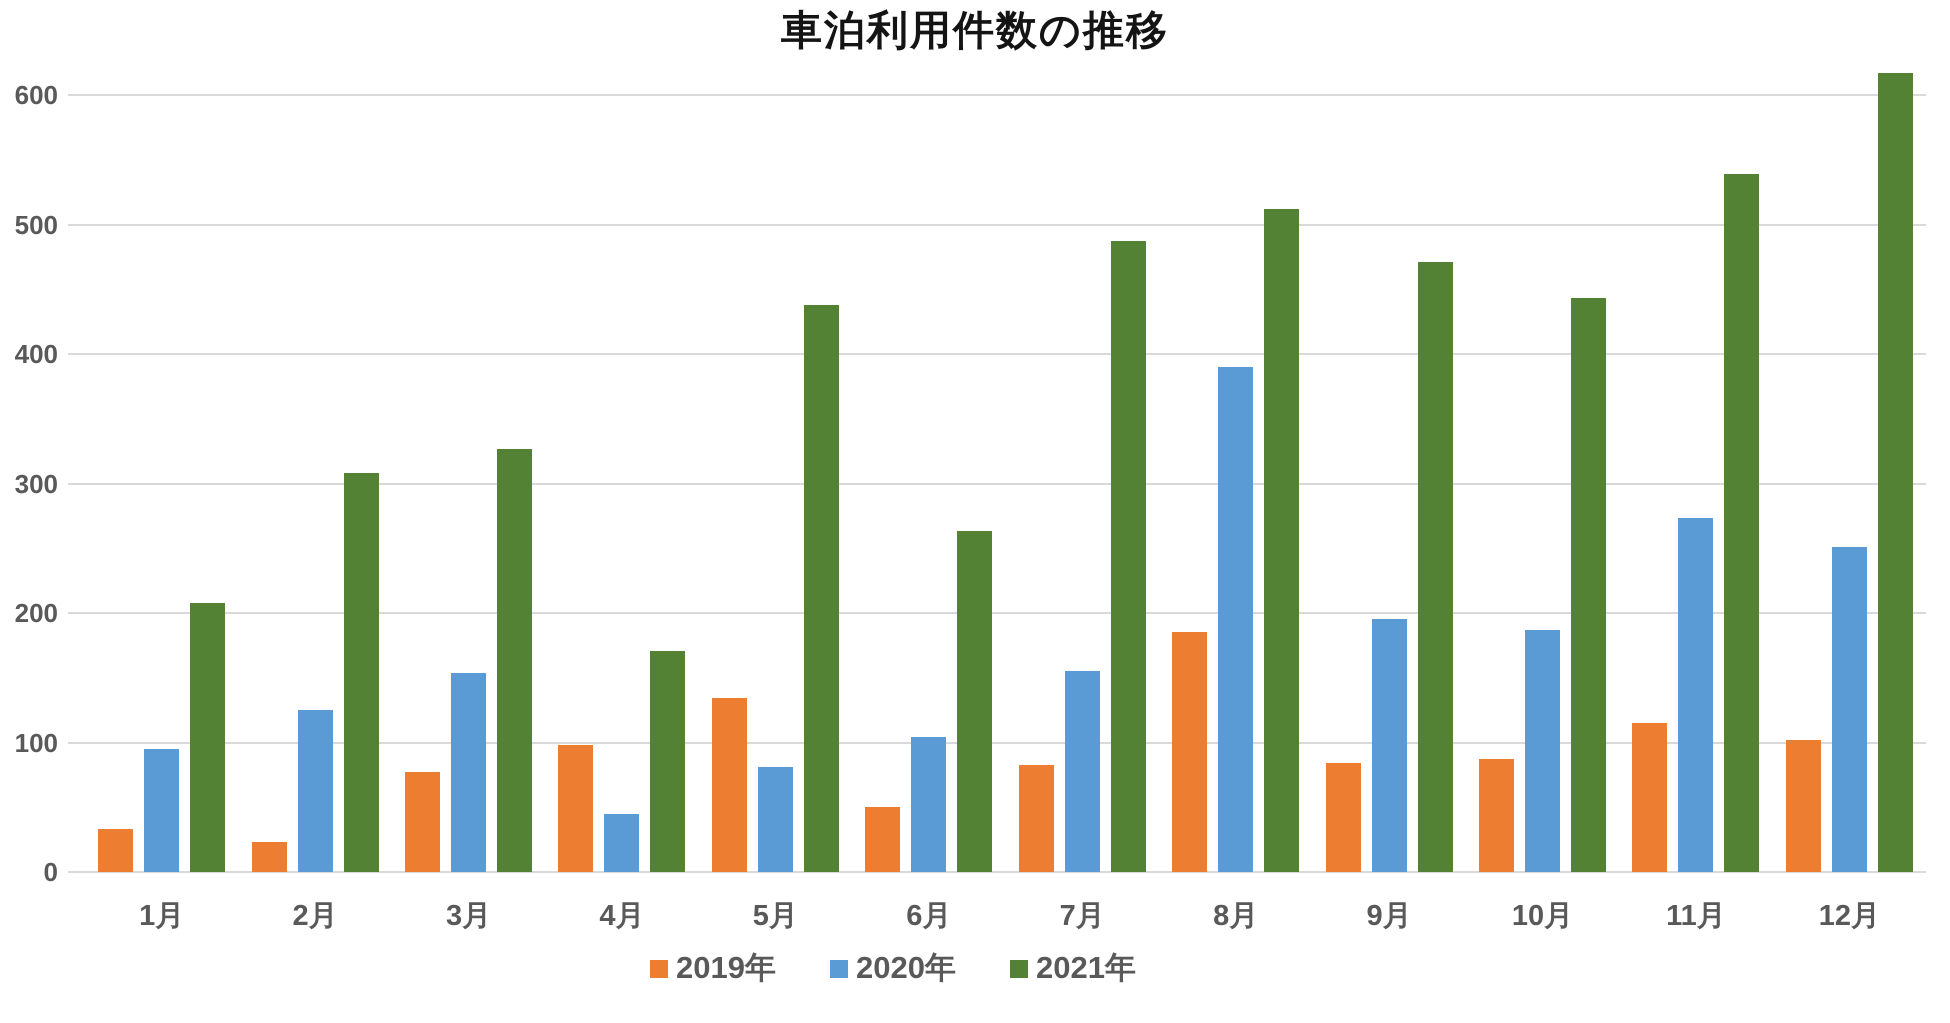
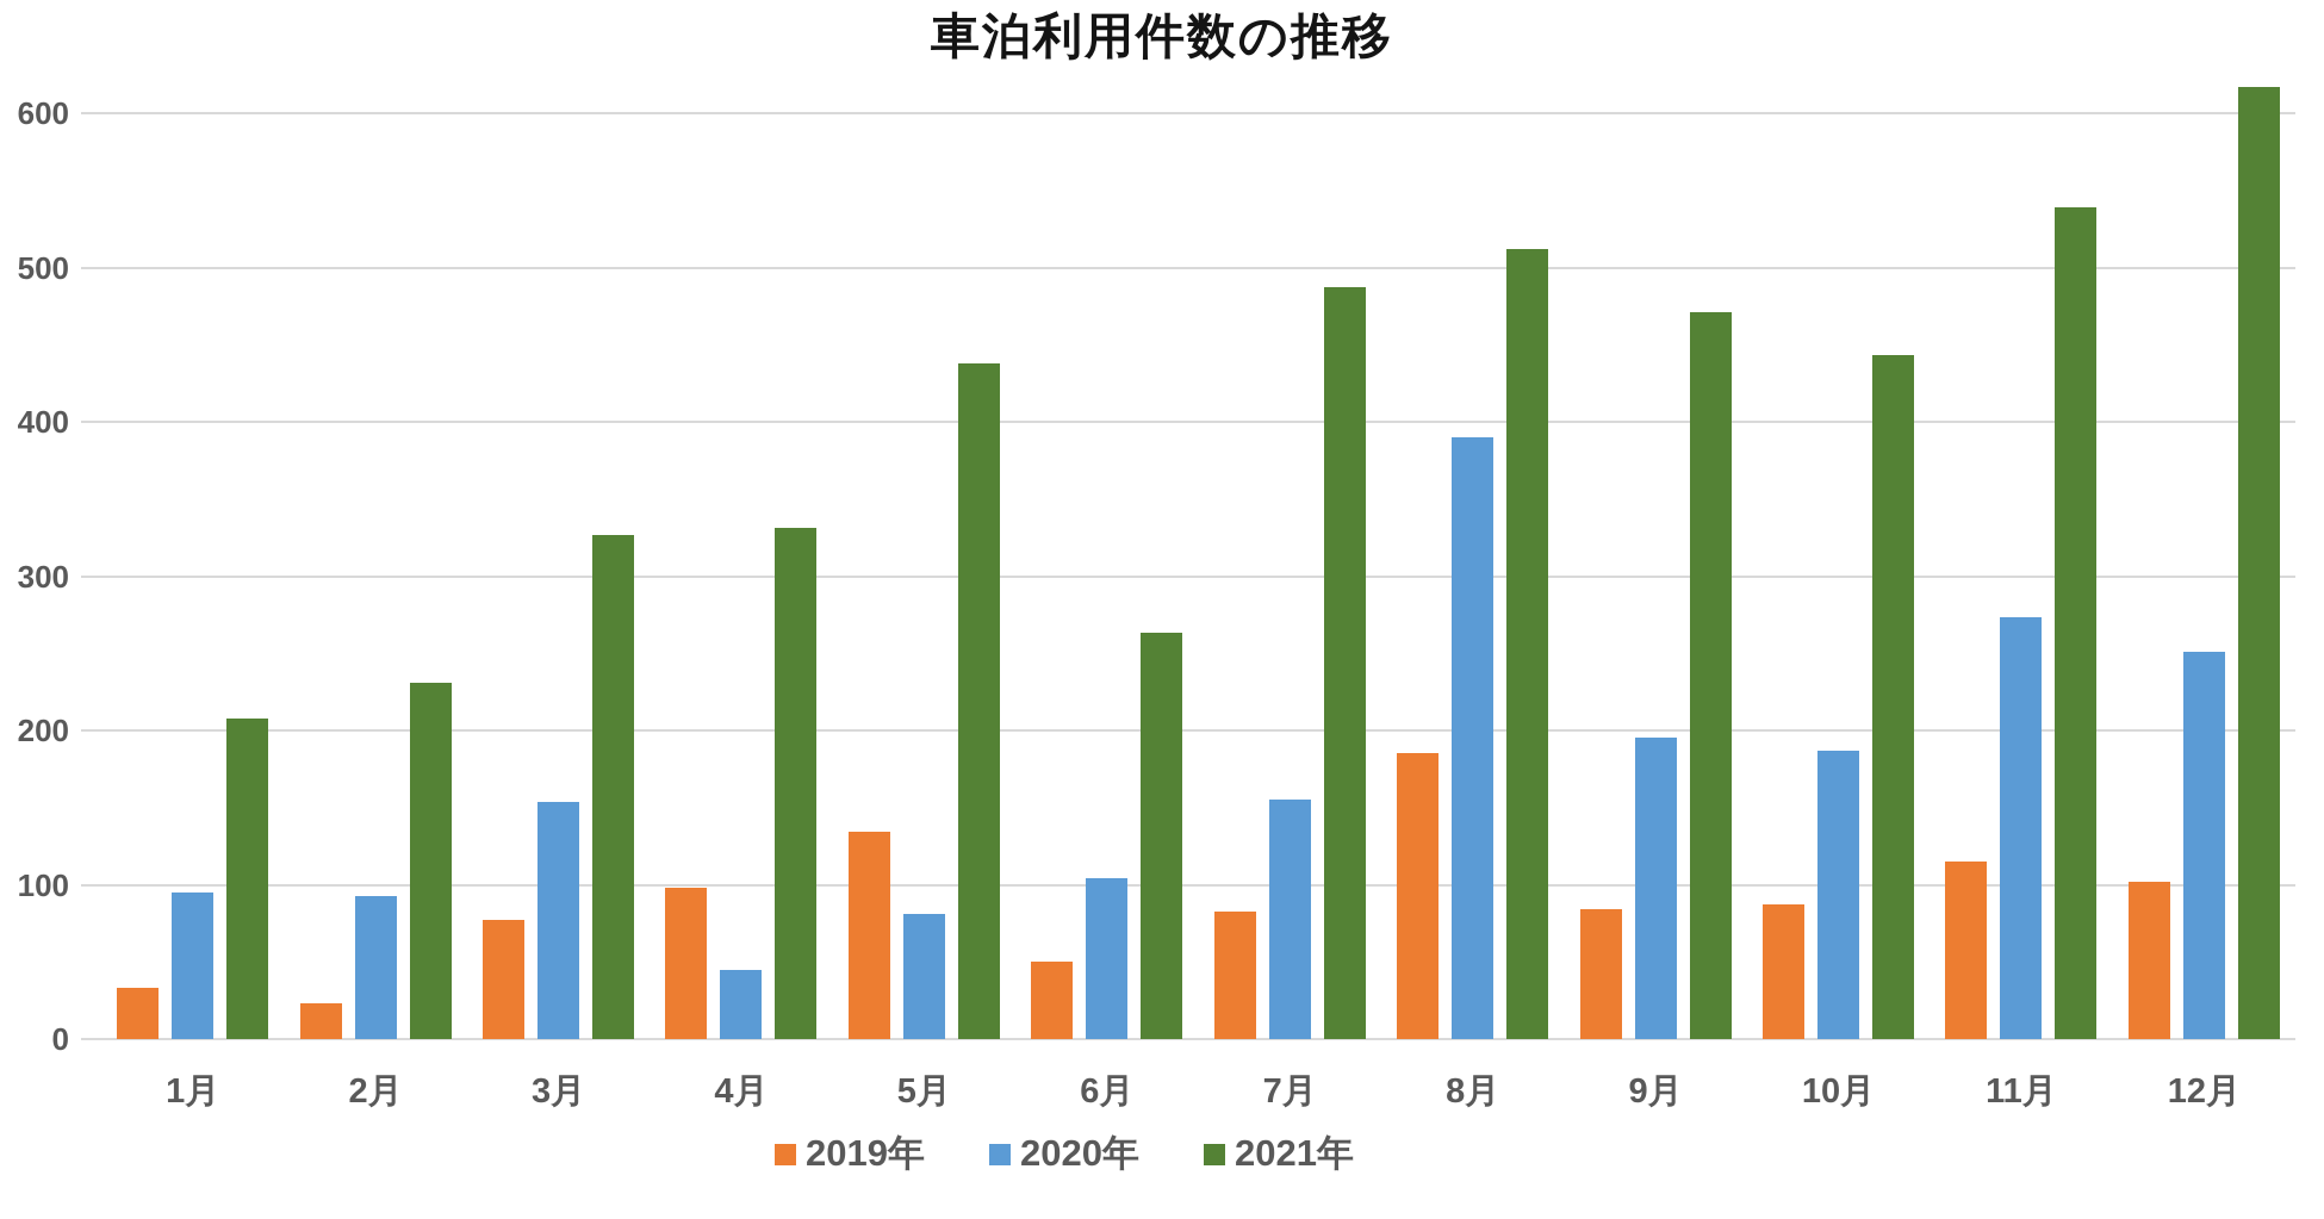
2020年/2月: 125 -> 93
2021年/2月: 308 -> 231
2021年/4月: 171 -> 331
